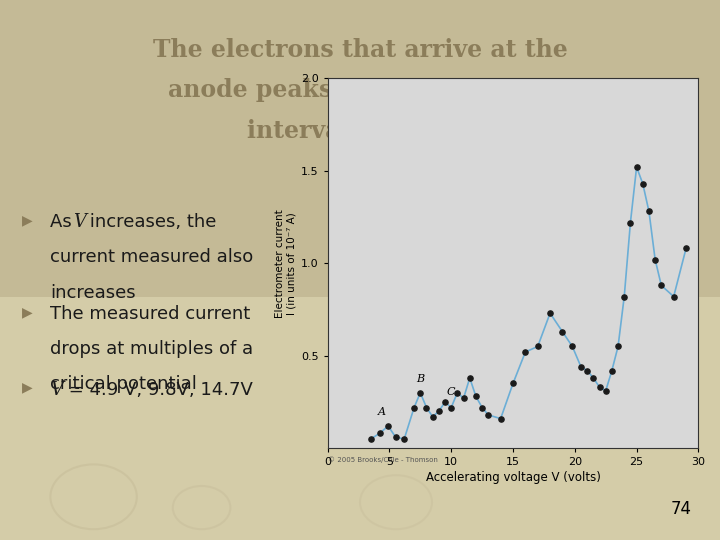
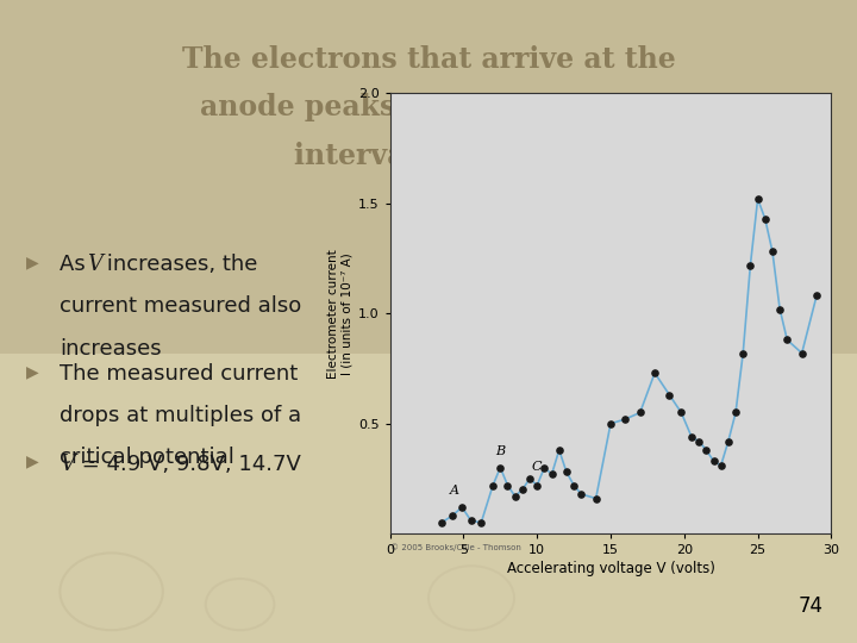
15: 0.35 -> 0.50
